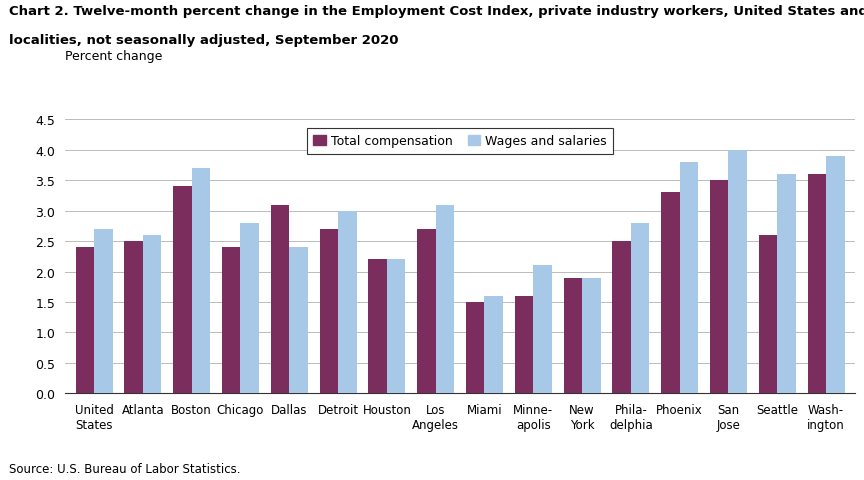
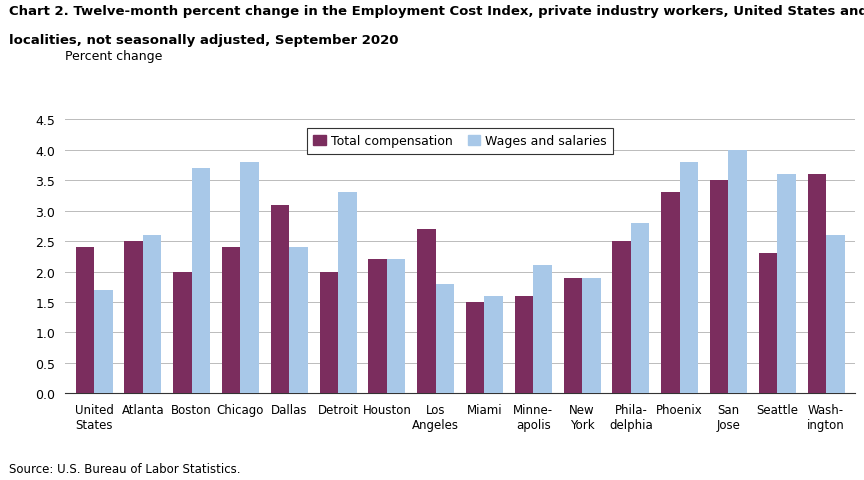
Wages and salaries/United States: 2.7 -> 1.7
Total compensation/Boston: 3.4 -> 2.0
Wages and salaries/Chicago: 2.8 -> 3.8
Total compensation/Detroit: 2.7 -> 2.0
Wages and salaries/Detroit: 3.0 -> 3.3
Wages and salaries/Los Angeles: 3.1 -> 1.8
Total compensation/Seattle: 2.6 -> 2.3
Wages and salaries/Wash- ington: 3.9 -> 2.6
